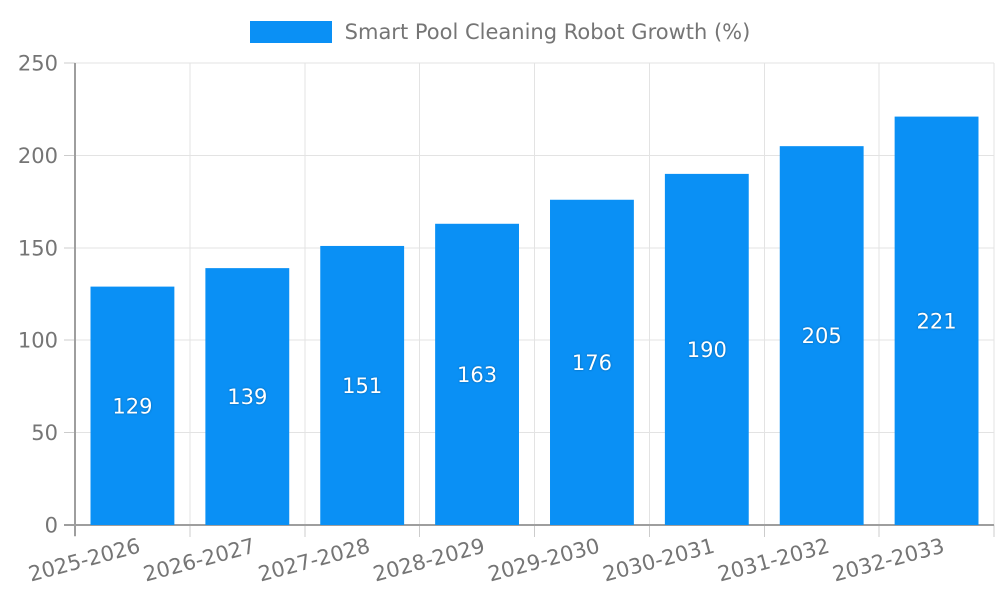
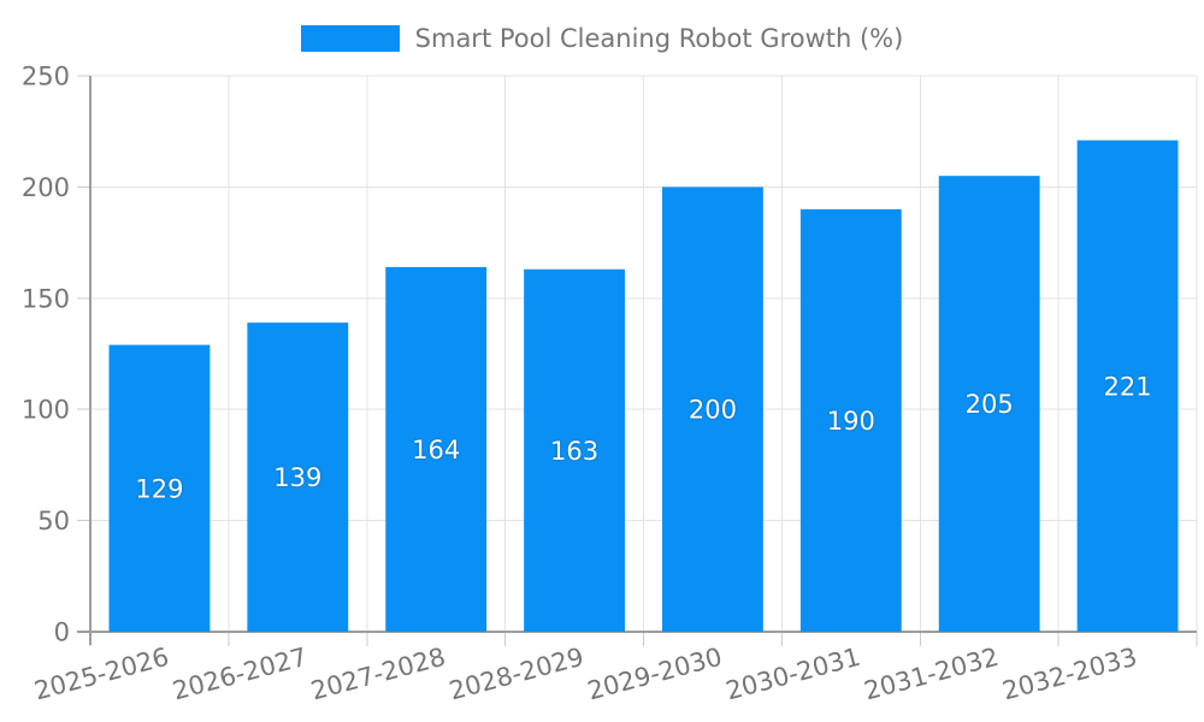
2027-2028: 151 -> 164
2029-2030: 176 -> 200
